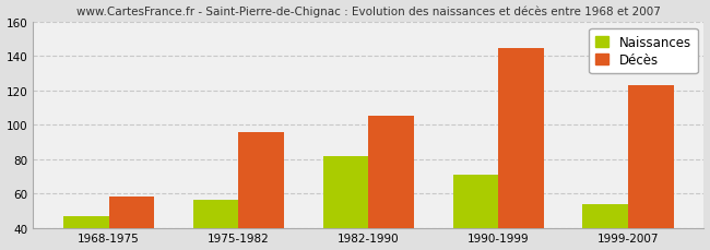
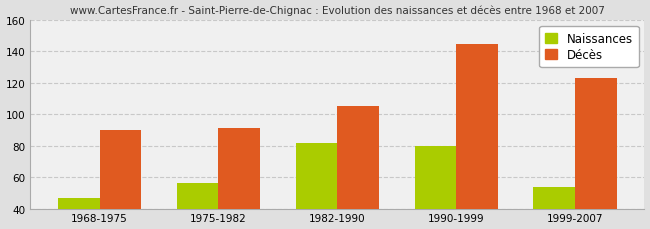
Décès/1968-1975: 58 -> 90
Décès/1975-1982: 96 -> 91
Naissances/1990-1999: 71 -> 80
